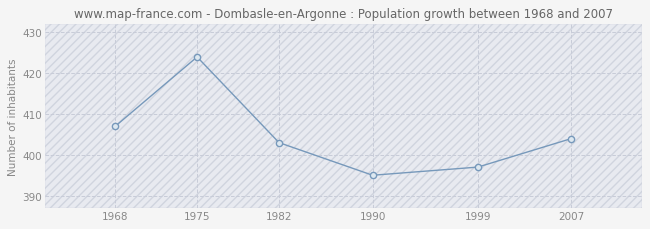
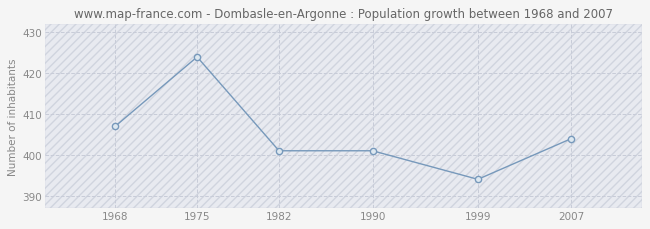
1982: 403 -> 401
1990: 395 -> 401
1999: 397 -> 394
